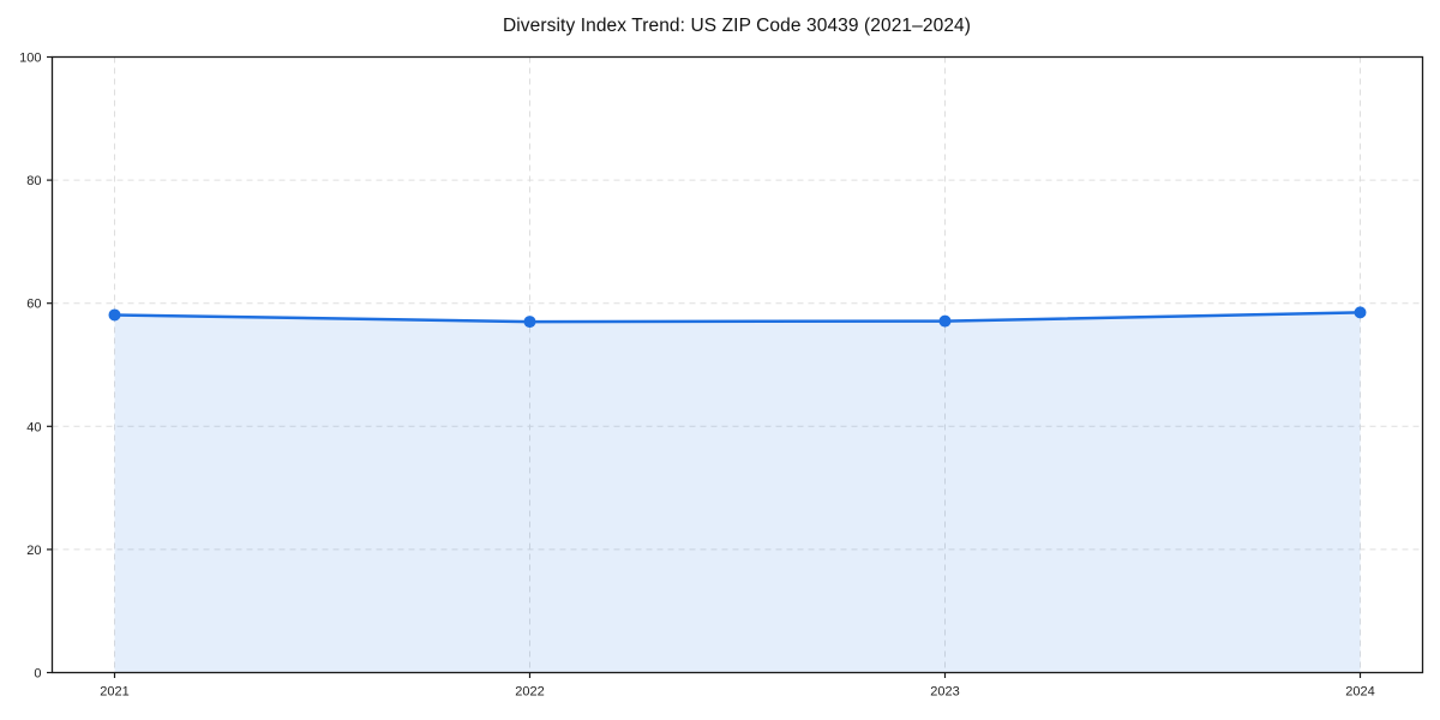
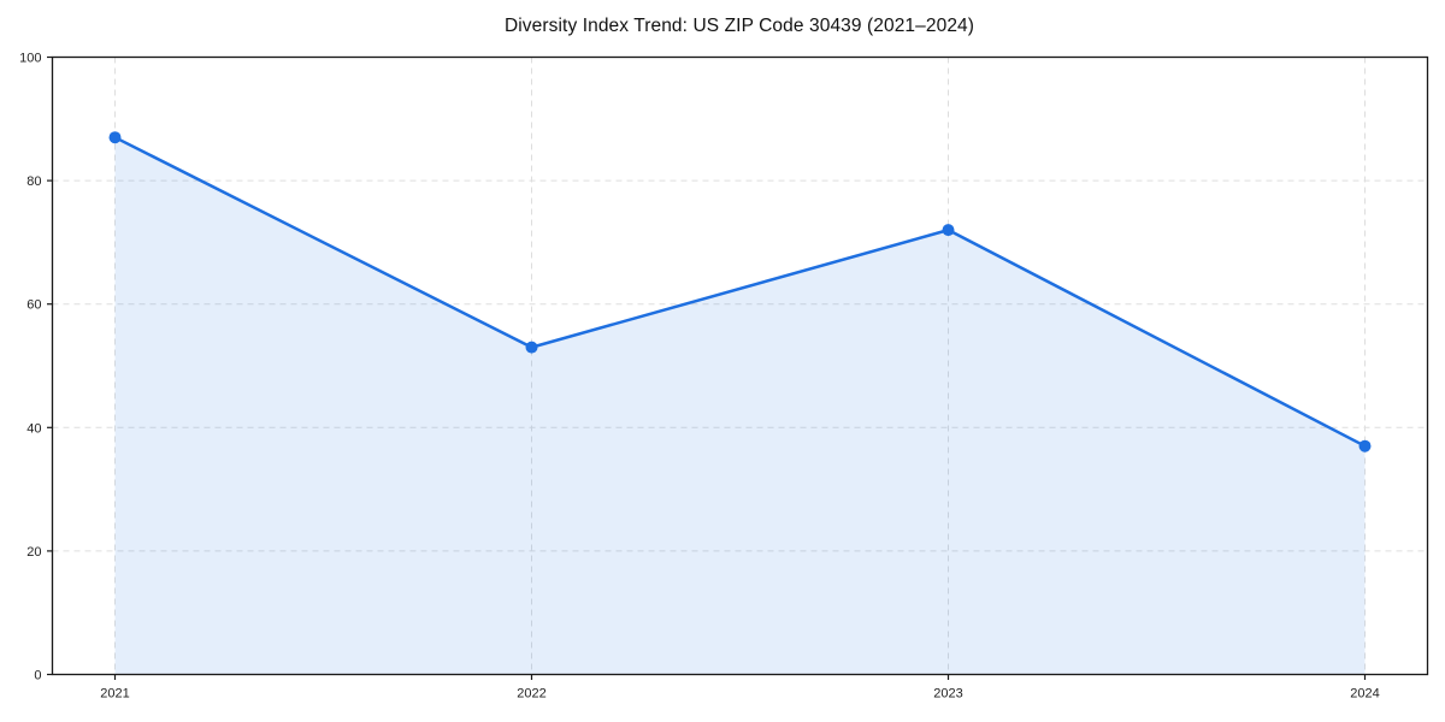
2021: 58 -> 87
2022: 57 -> 53
2023: 57 -> 72
2024: 58 -> 37
